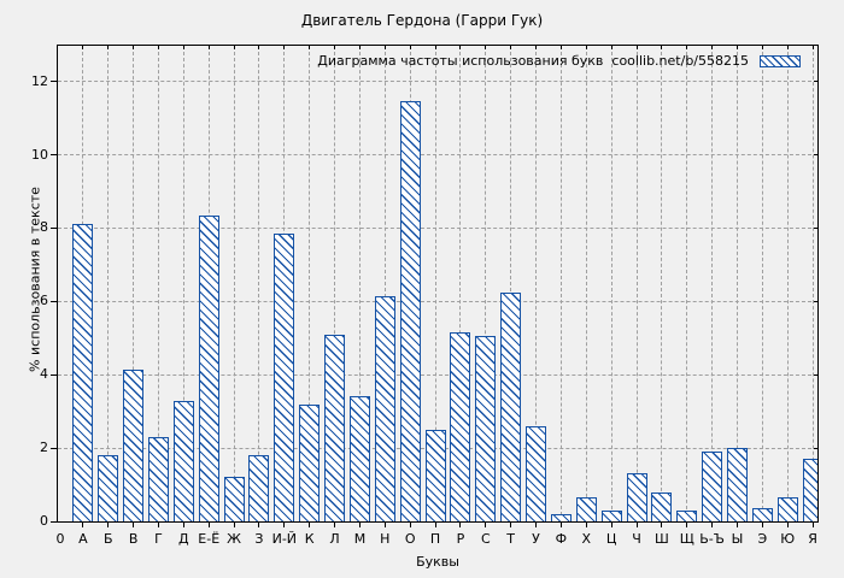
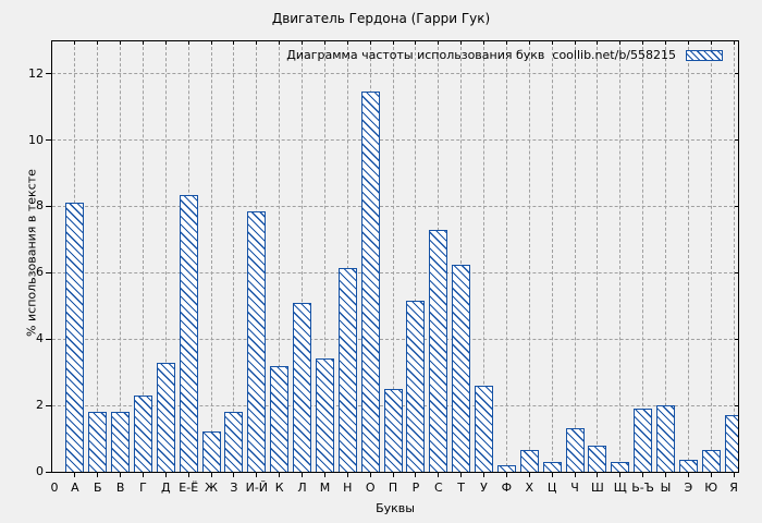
В: 4.2 -> 1.8
С: 5.0 -> 7.3
